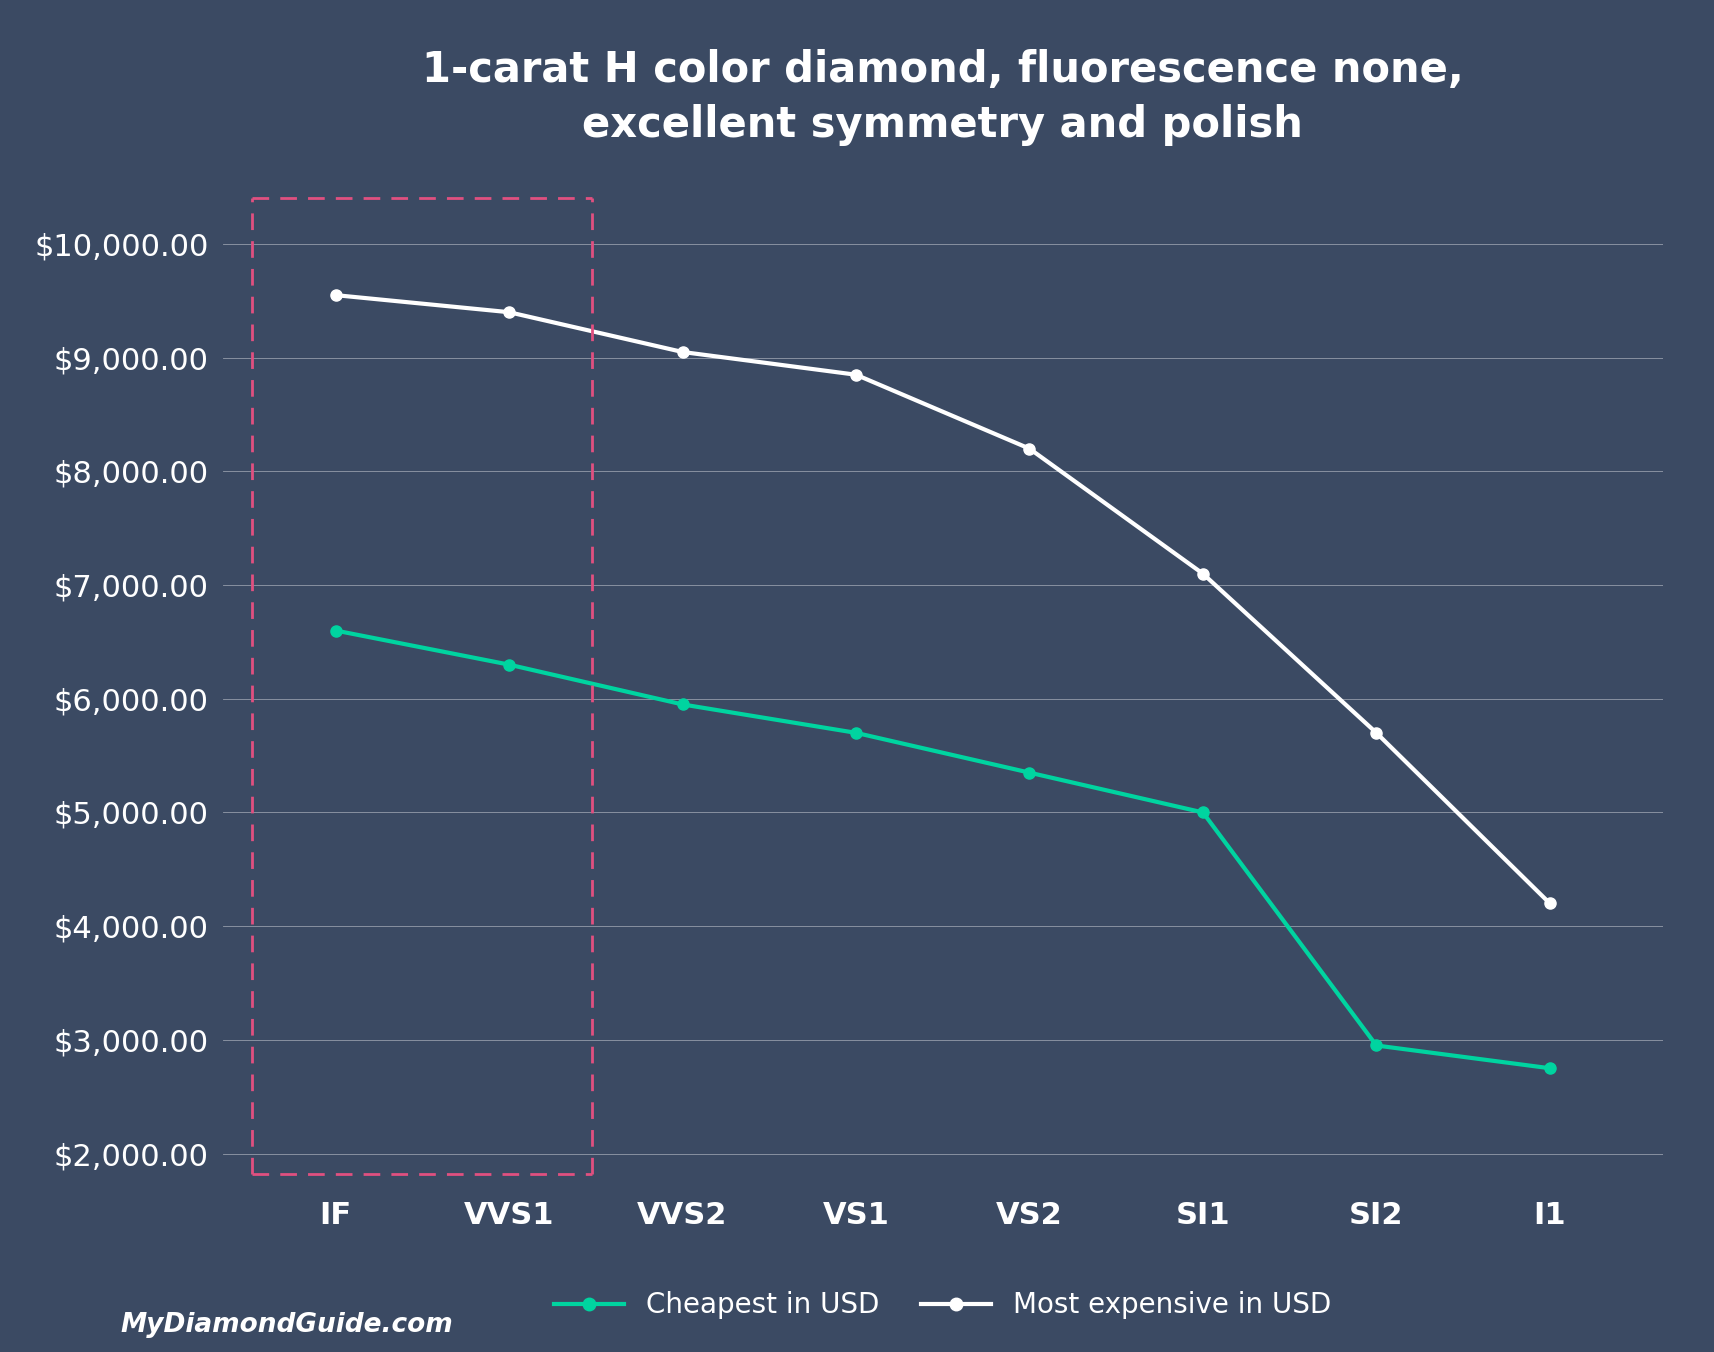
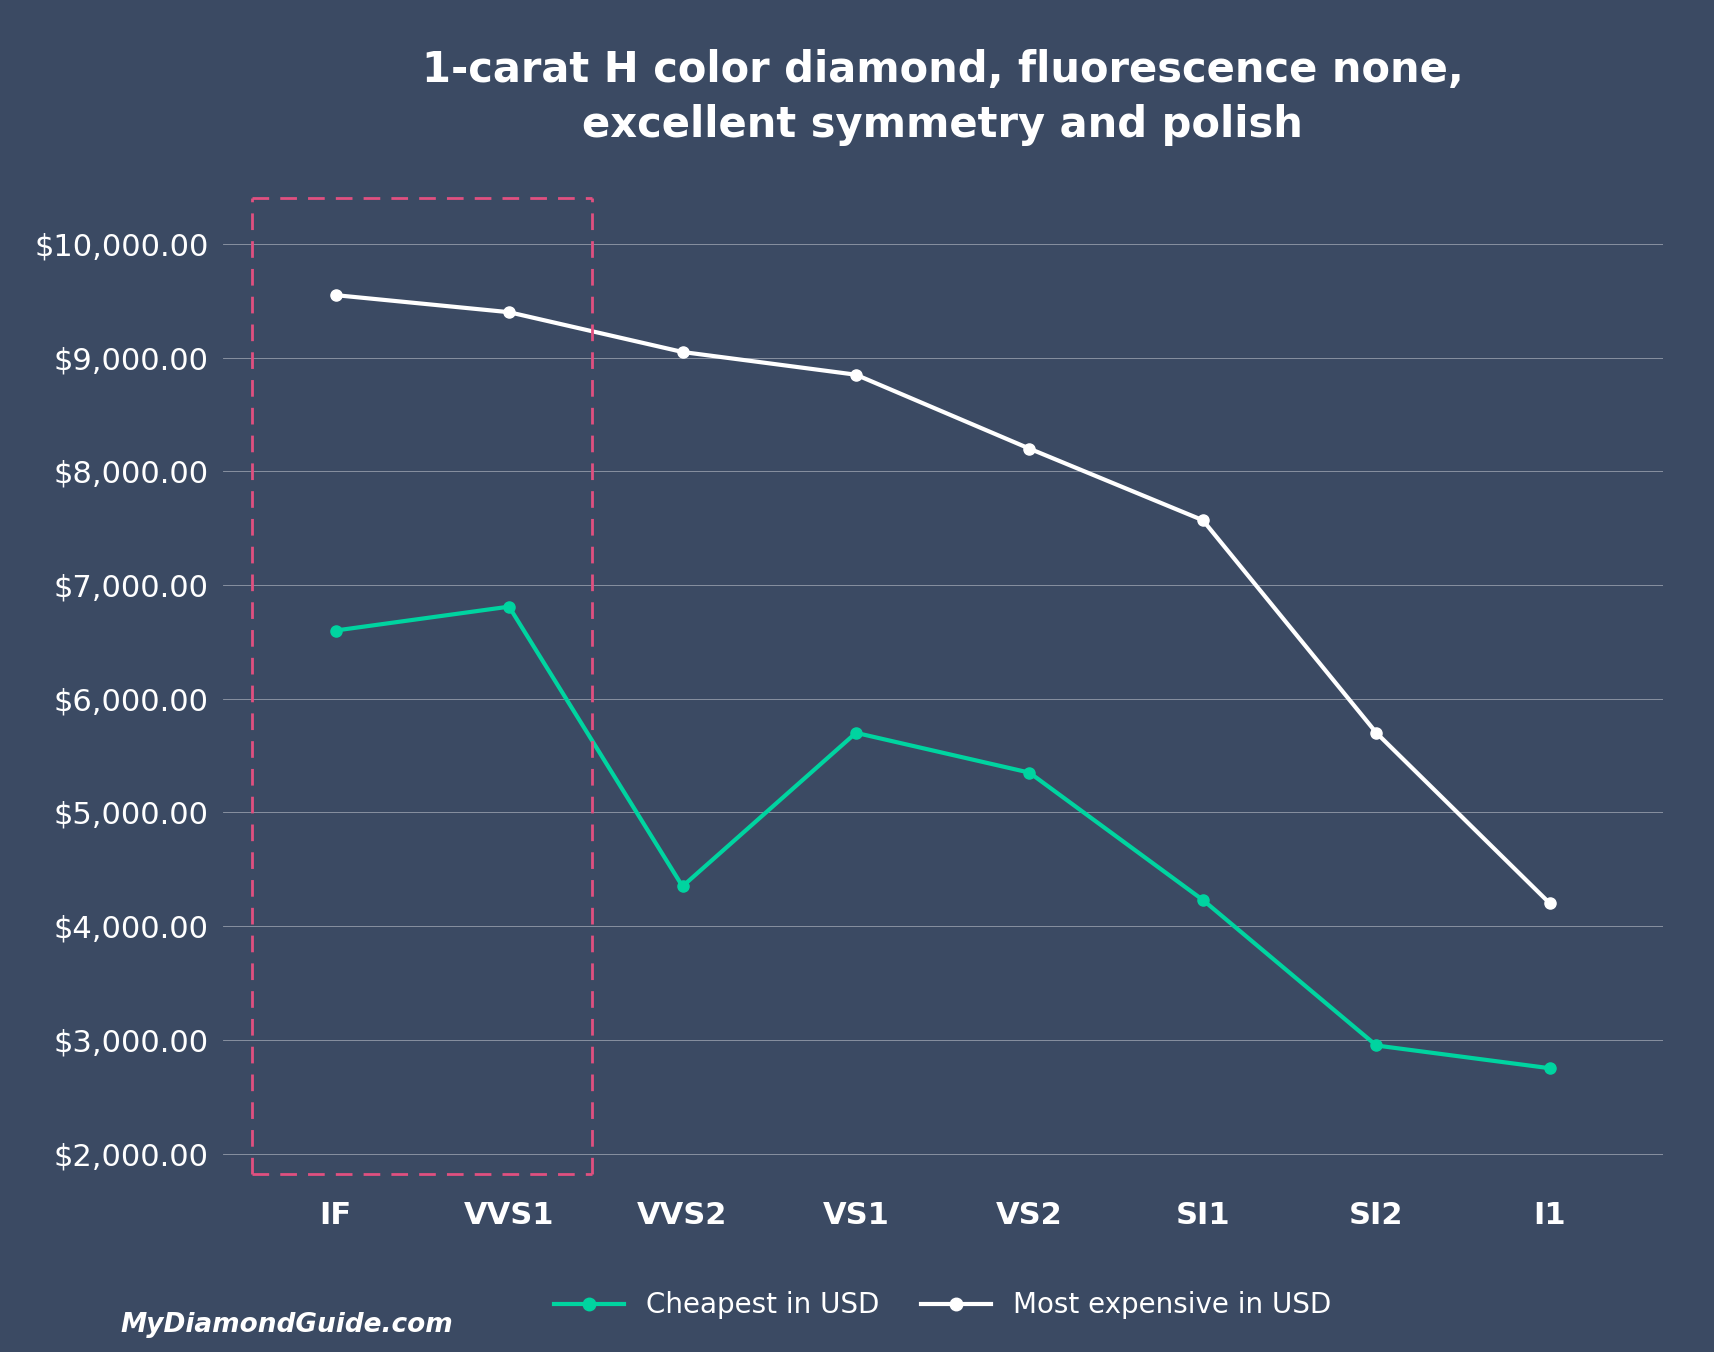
Cheapest in USD/VVS1: $6,300 -> $6,810
Cheapest in USD/VVS2: $5,950 -> $4,350
Cheapest in USD/SI1: $5,000 -> $4,230
Most expensive in USD/SI1: $7,100 -> $7,570
